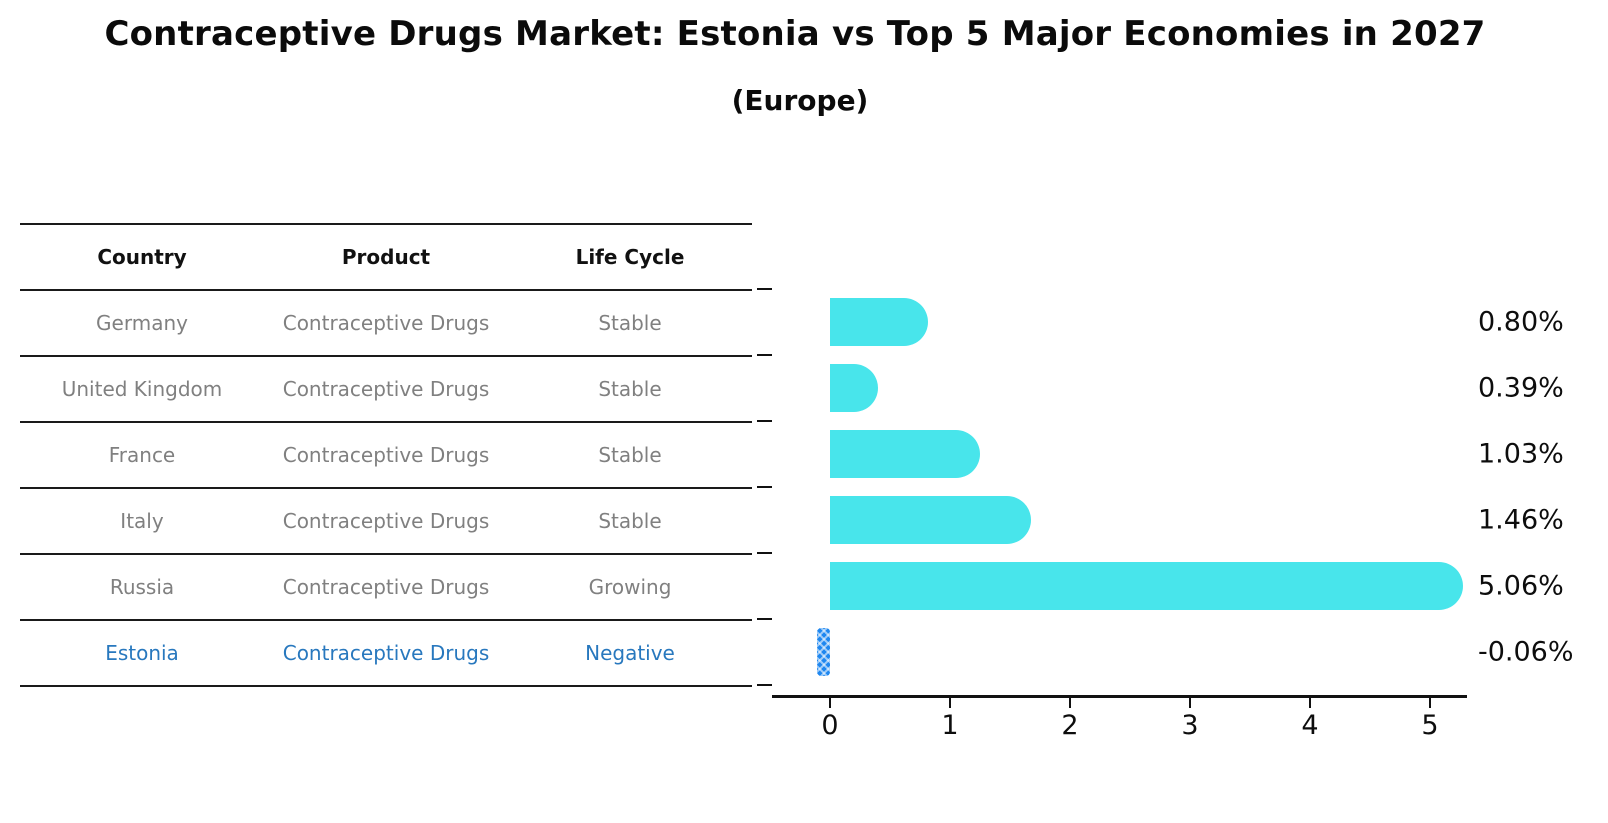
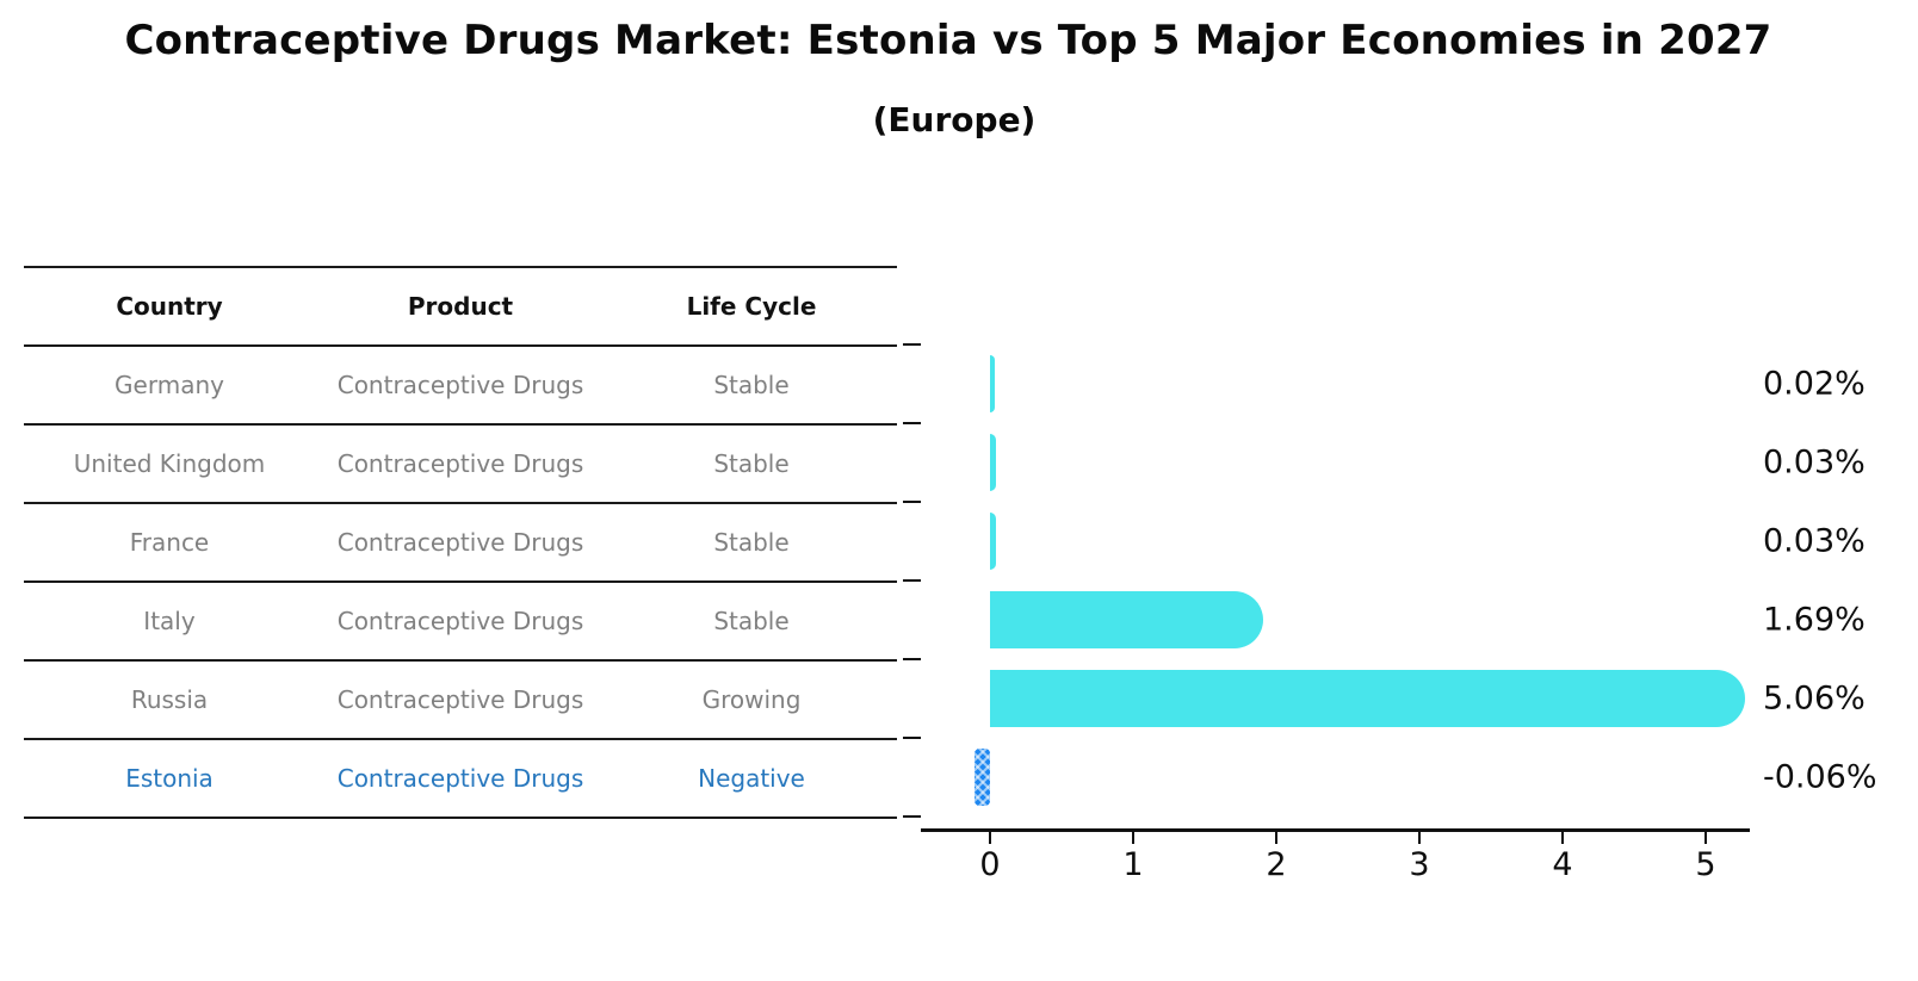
Germany: 0.80% -> 0.02%
United Kingdom: 0.39% -> 0.03%
France: 1.03% -> 0.03%
Italy: 1.46% -> 1.69%
